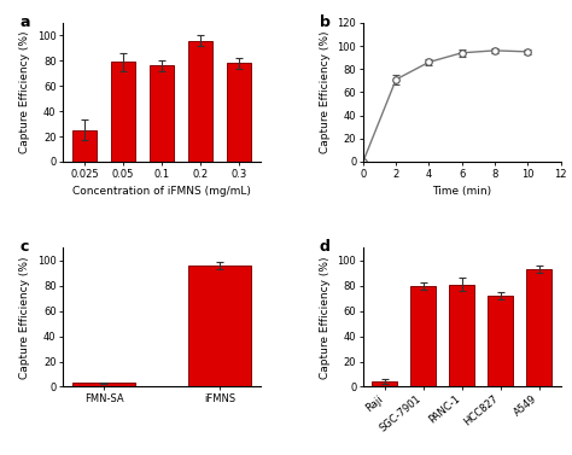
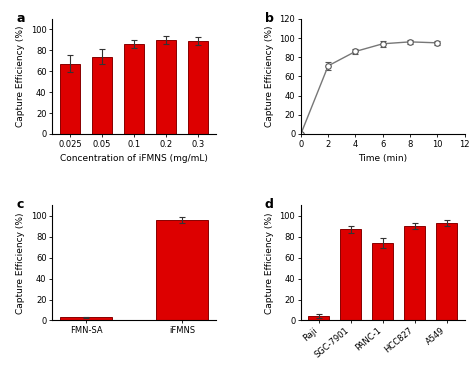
0.025: 25 -> 67
0.05: 79 -> 74
0.1: 76 -> 86
0.2: 96 -> 90
0.3: 78 -> 89
SGC-7901: 80 -> 87
PANC-1: 81 -> 74
HCC827: 72 -> 90
